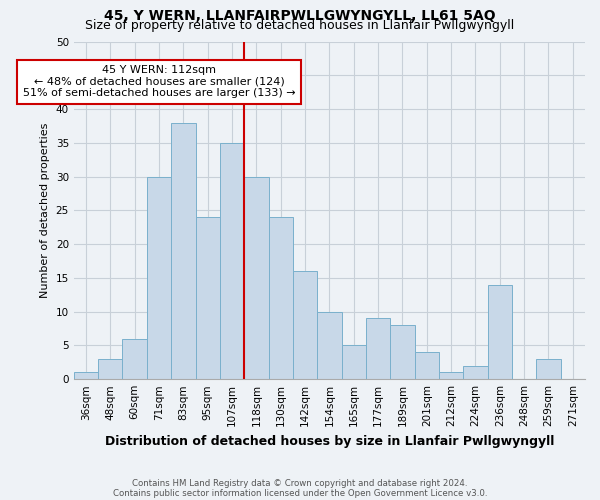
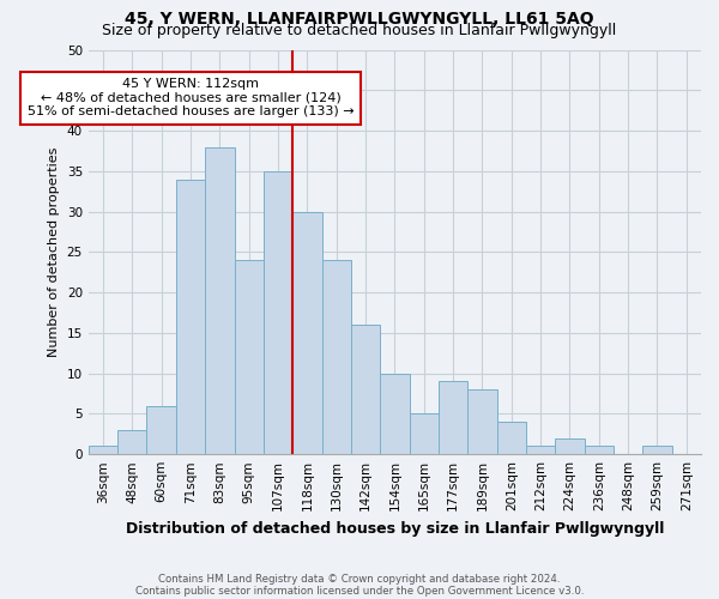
71sqm: 30 -> 34
236sqm: 14 -> 1
259sqm: 3 -> 1
